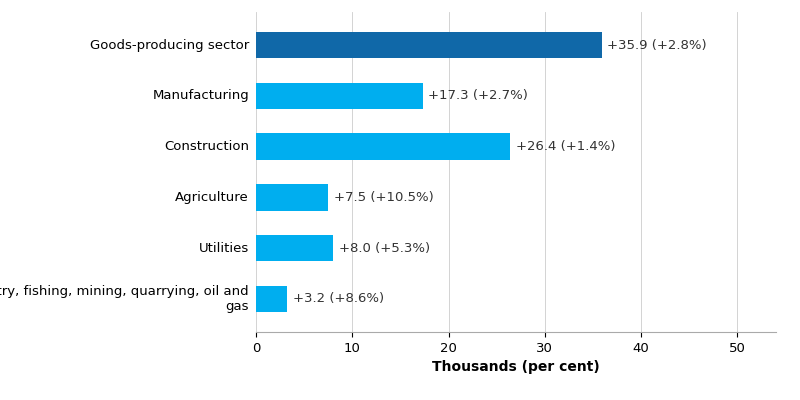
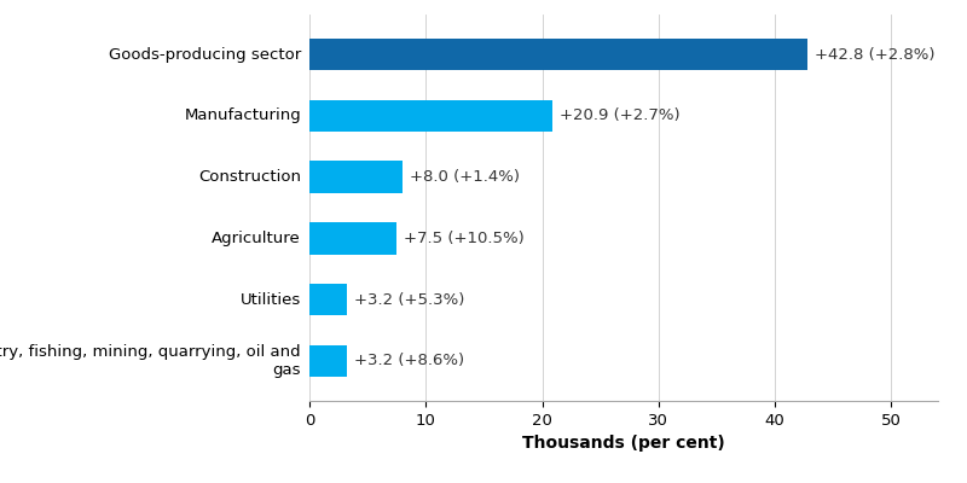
Goods-producing sector: +35.9 -> +42.8
Manufacturing: +17.3 -> +20.9
Construction: +26.4 -> +8.0
Utilities: +8.0 -> +3.2
